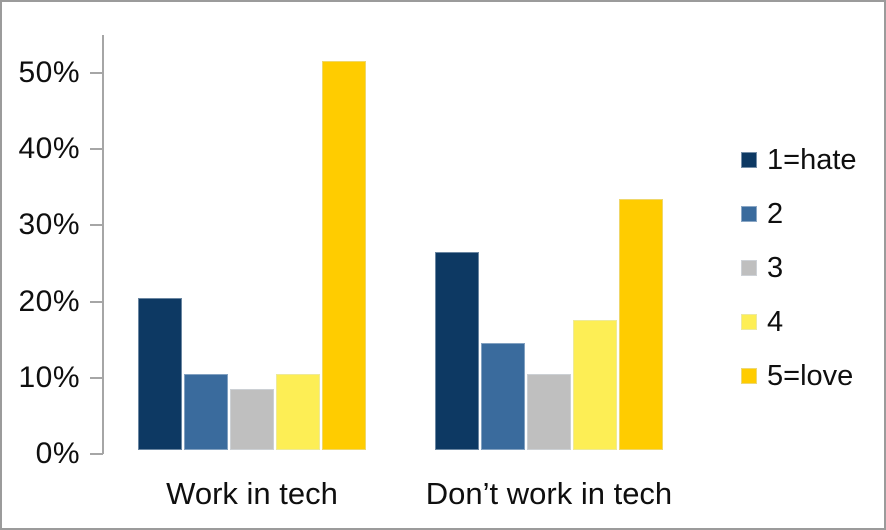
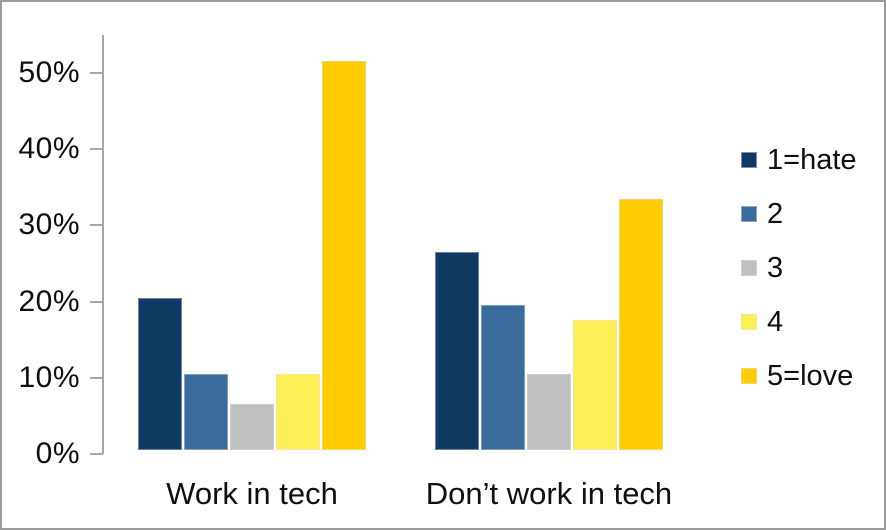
3/Work in tech: 8% -> 6%
2/Don’t work in tech: 14% -> 19%
